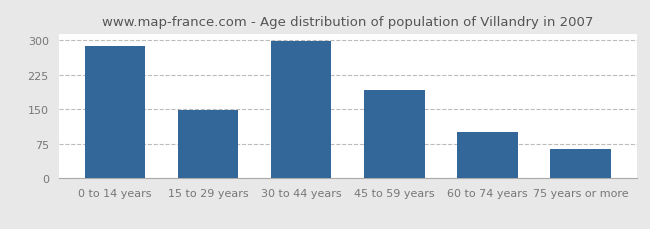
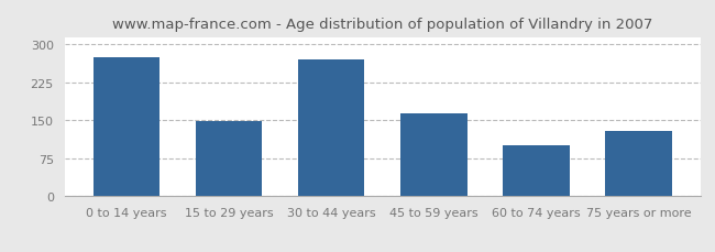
0 to 14 years: 288 -> 275
30 to 44 years: 298 -> 270
45 to 59 years: 193 -> 165
75 years or more: 63 -> 130
